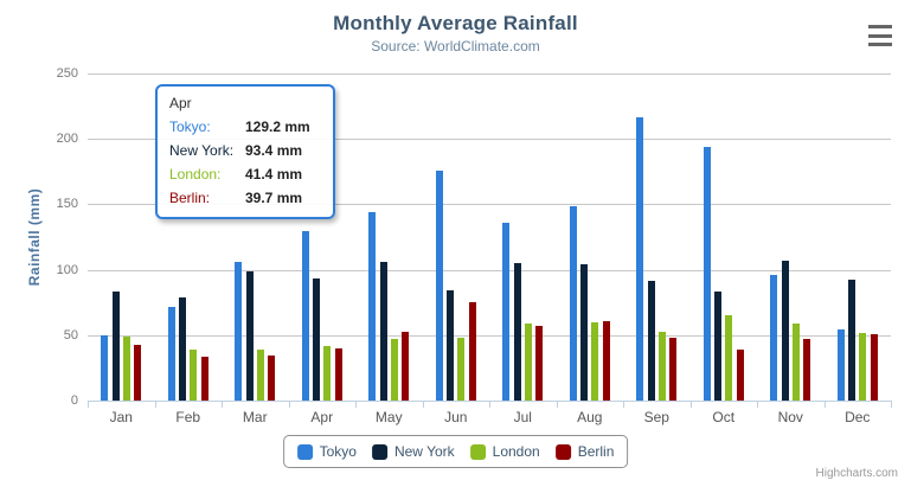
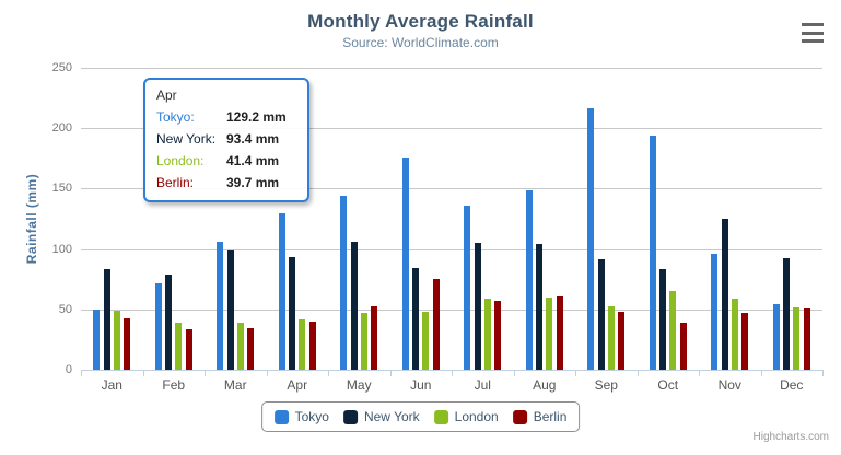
New York/Nov: 107 -> 125
